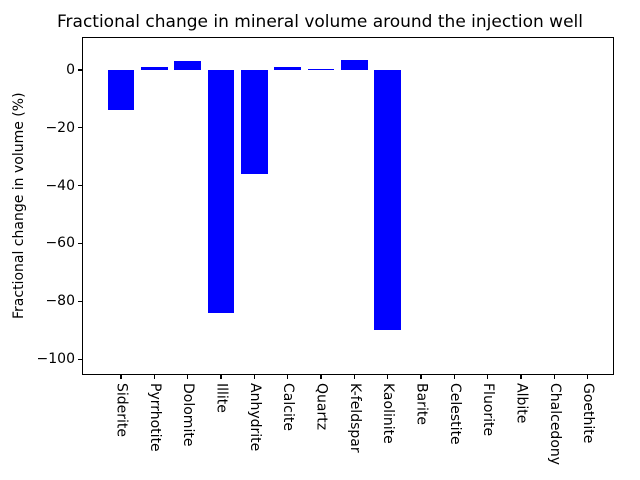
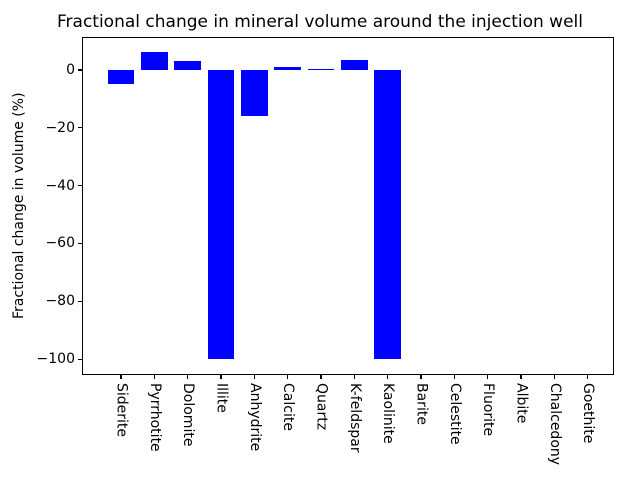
Siderite: -14 -> -5
Pyrrhotite: 1 -> 6
Illite: -84 -> -100
Anhydrite: -36 -> -16
Kaolinite: -90 -> -100
